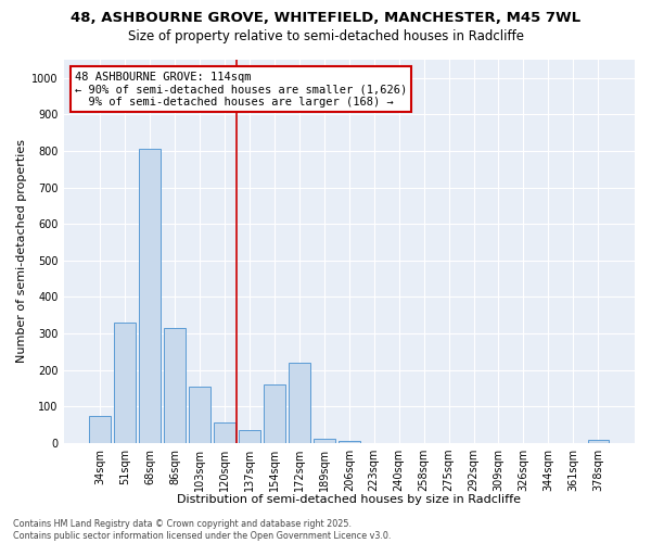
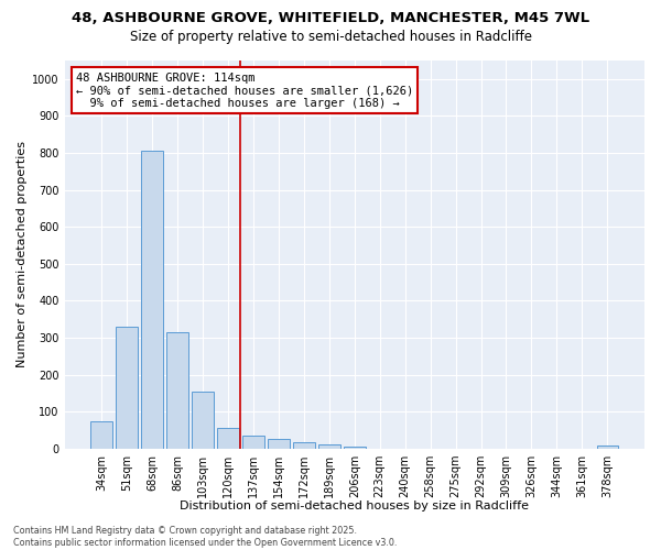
154sqm: 160 -> 25
172sqm: 220 -> 18
